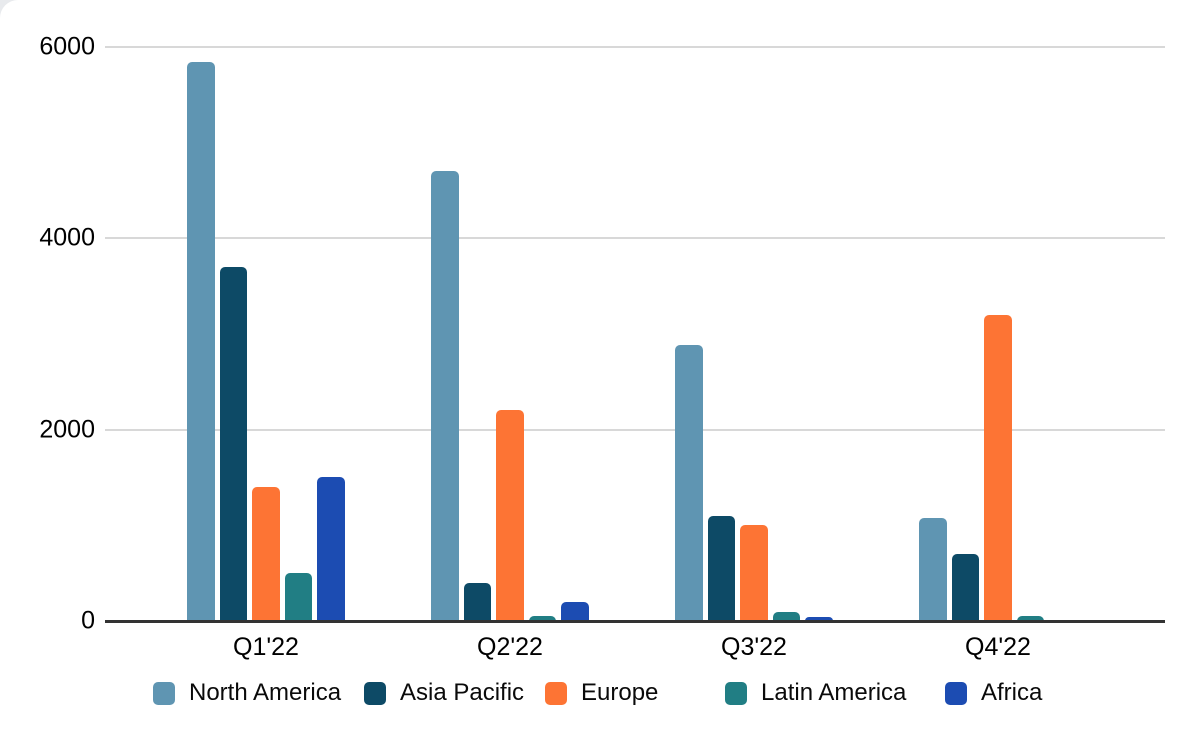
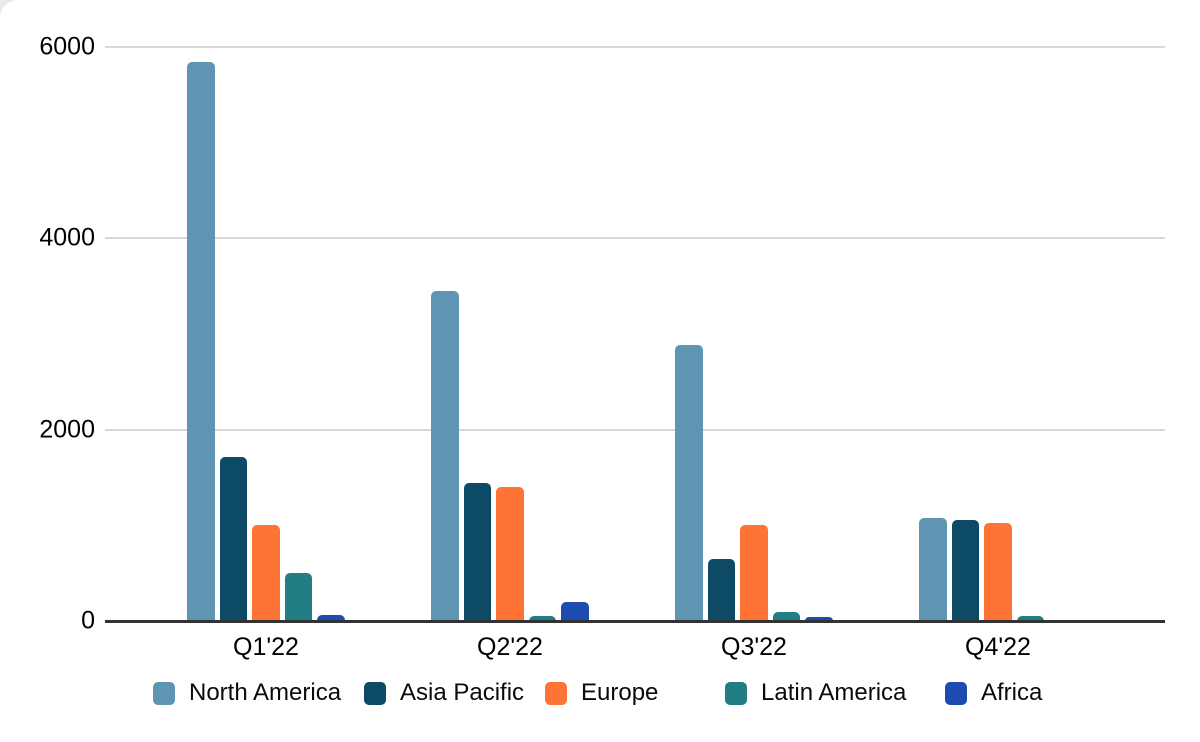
Asia Pacific/Q1'22: 3700 -> 1700
Europe/Q1'22: 1400 -> 1000
Africa/Q1'22: 1500 -> 100
North America/Q2'22: 4700 -> 3400
Asia Pacific/Q2'22: 400 -> 1400
Europe/Q2'22: 2200 -> 1400
Asia Pacific/Q3'22: 1100 -> 600
Asia Pacific/Q4'22: 700 -> 1100
Europe/Q4'22: 3200 -> 1000
